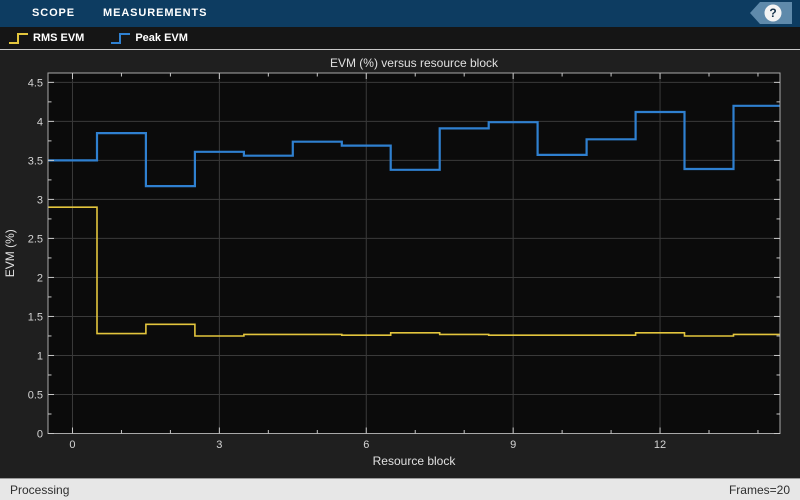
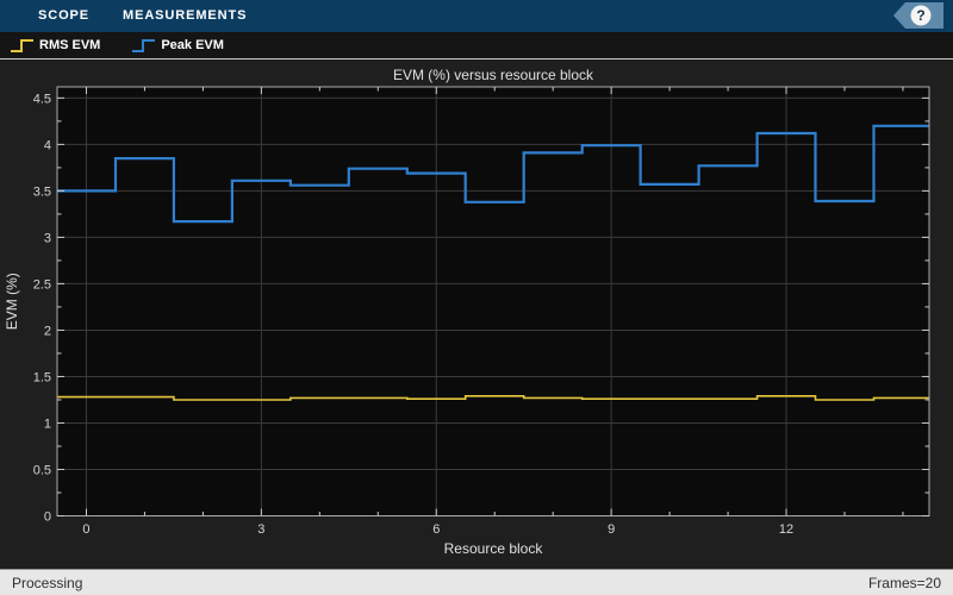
RMS EVM/0: 2.9 -> 1.3
RMS EVM/2: 1.4 -> 1.2
